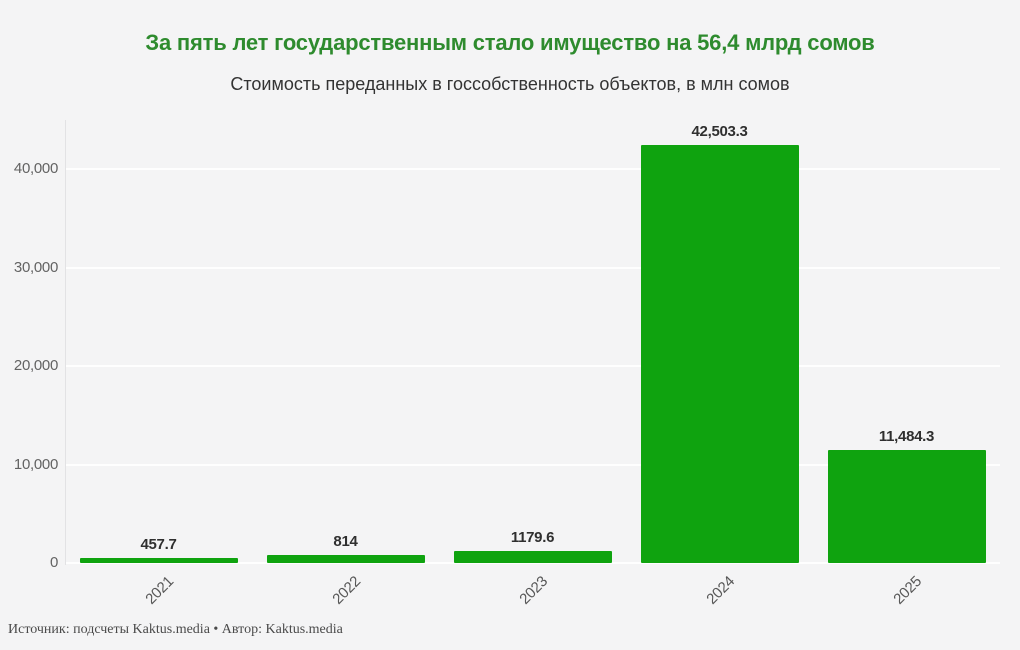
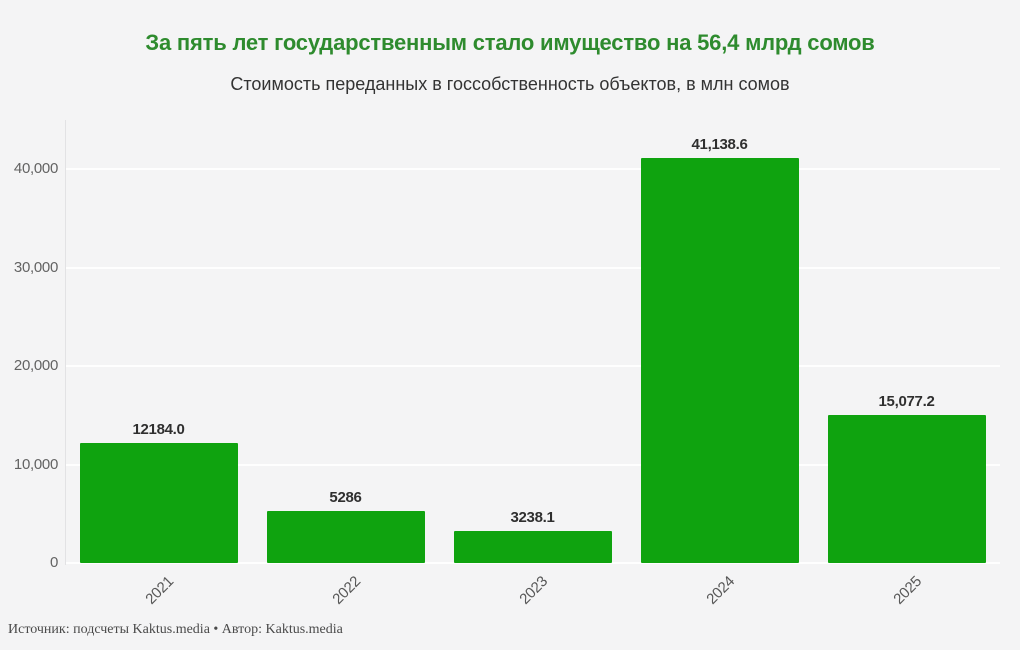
2021: 457.7 -> 12184.0
2022: 814 -> 5286
2023: 1179.6 -> 3238.1
2024: 42,503.3 -> 41,138.6
2025: 11,484.3 -> 15,077.2
